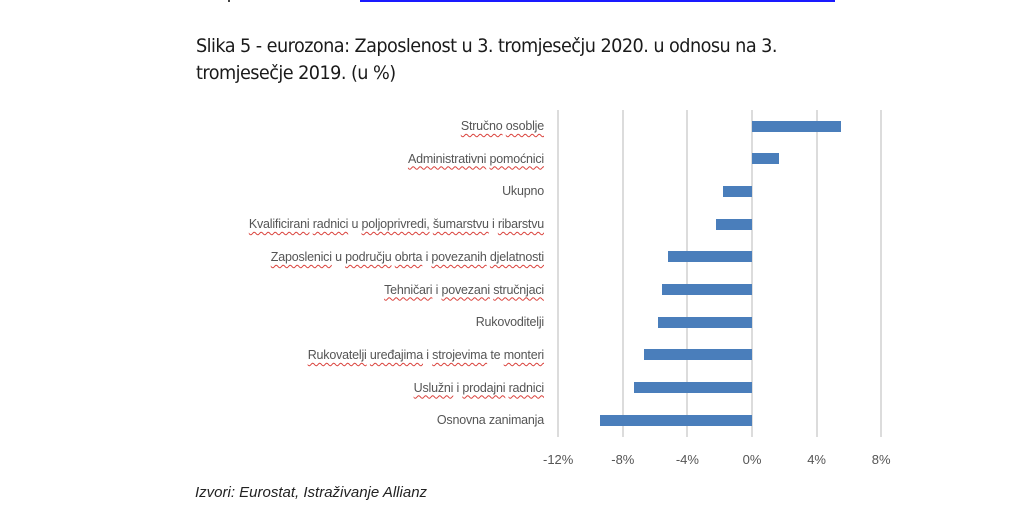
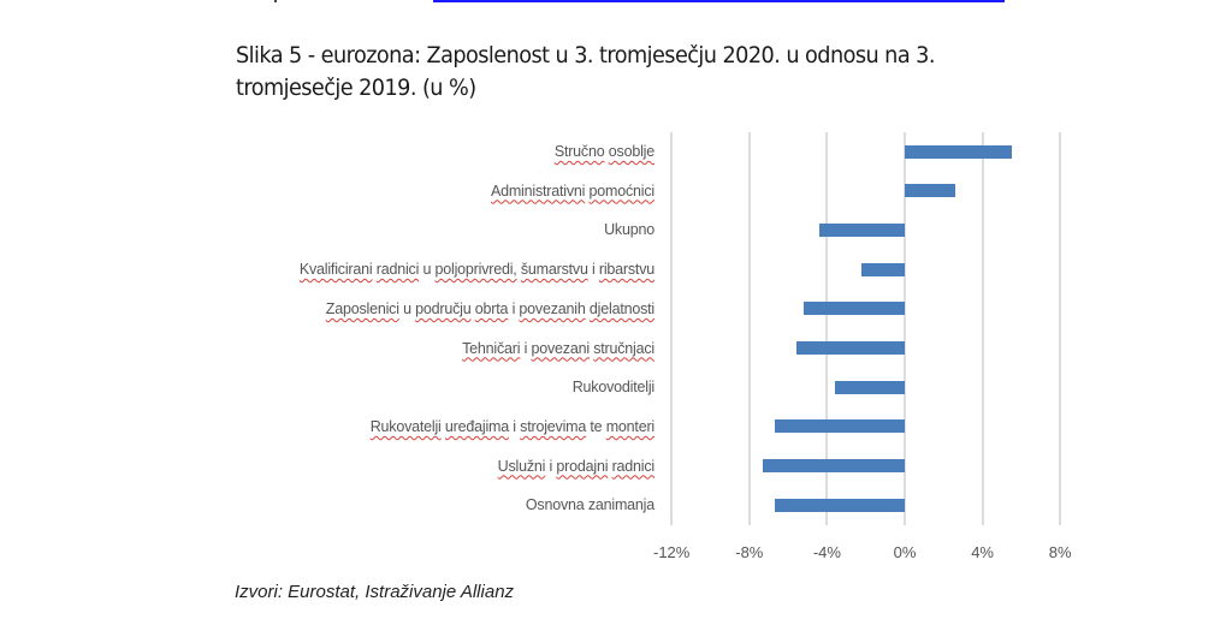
Administrativni pomoćnici: 1.7% -> 2.6%
Ukupno: -1.8% -> -4.4%
Rukovoditelji: -5.8% -> -3.6%
Osnovna zanimanja: -9.4% -> -6.7%
